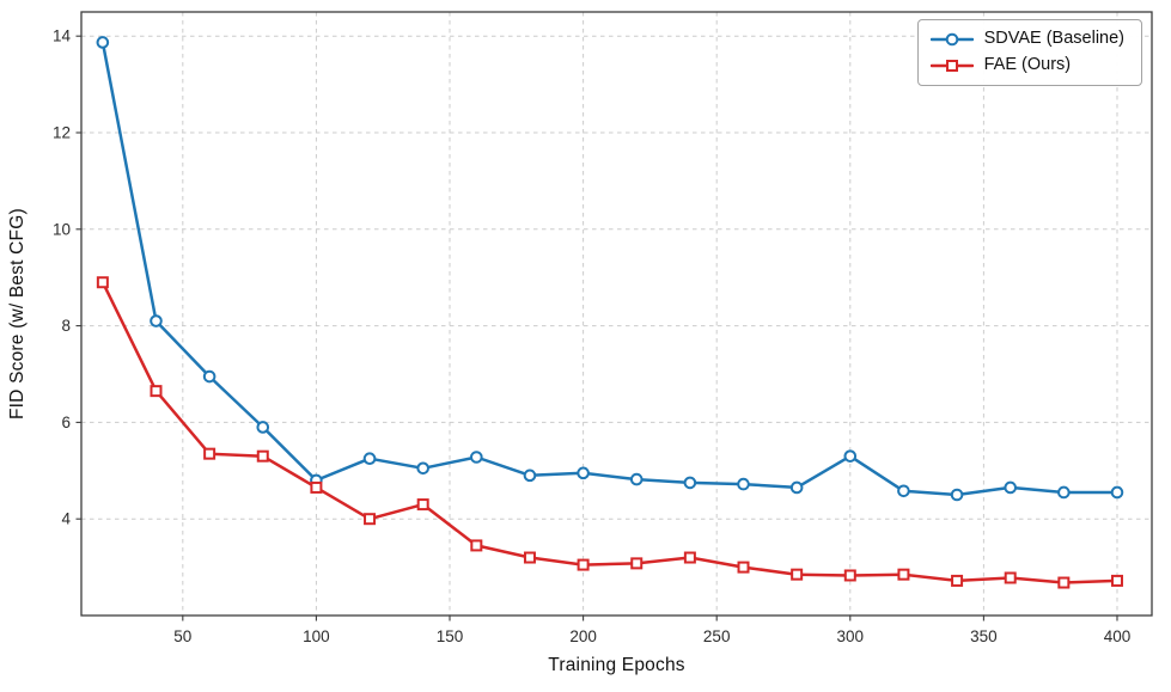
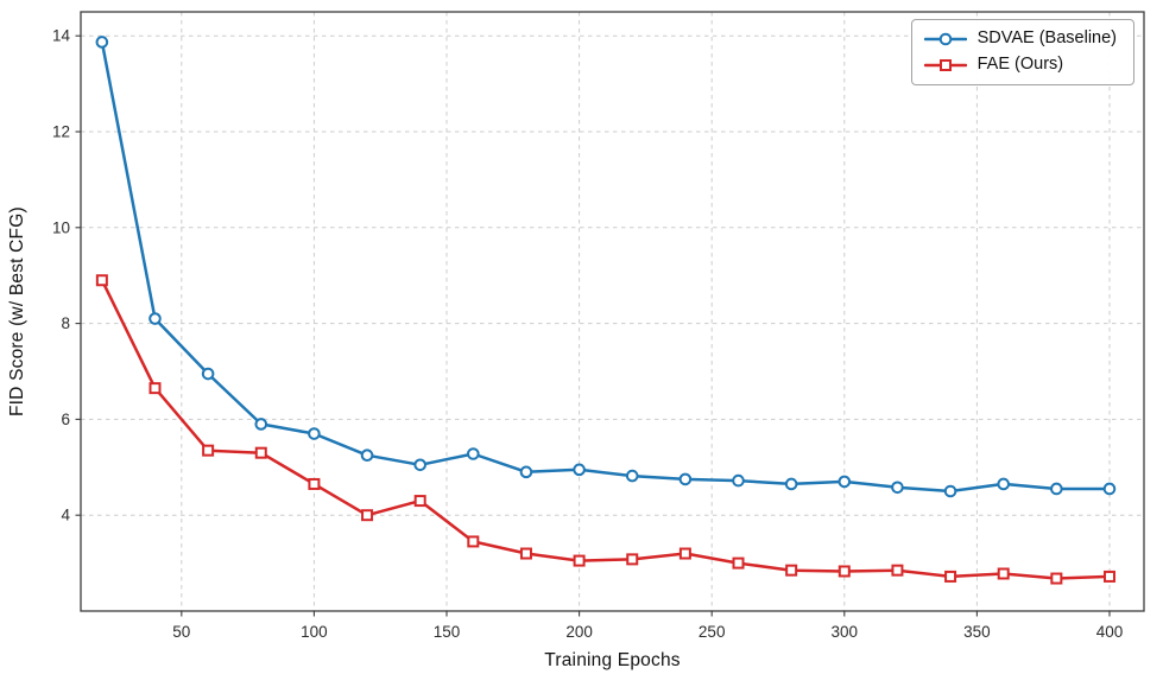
SDVAE (Baseline)/100: 4.8 -> 5.7
SDVAE (Baseline)/300: 5.3 -> 4.7
